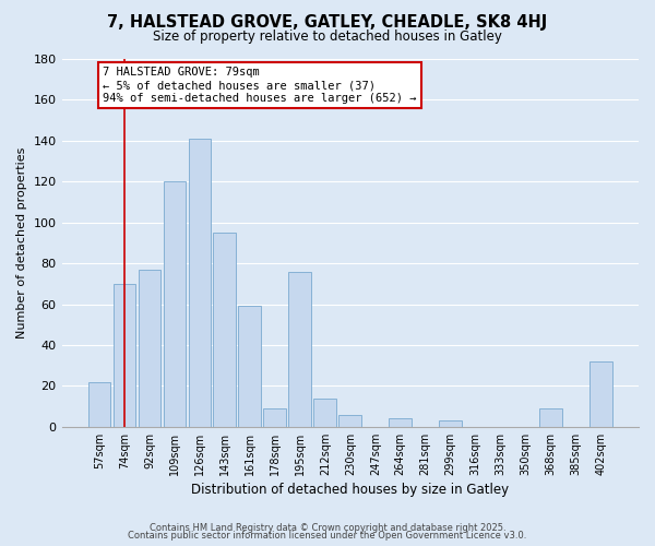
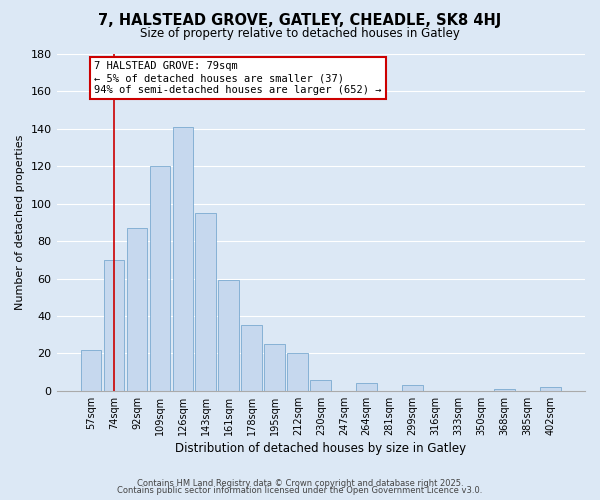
92sqm: 77 -> 87
178sqm: 9 -> 35
195sqm: 76 -> 25
212sqm: 14 -> 20
368sqm: 9 -> 1
402sqm: 32 -> 2
